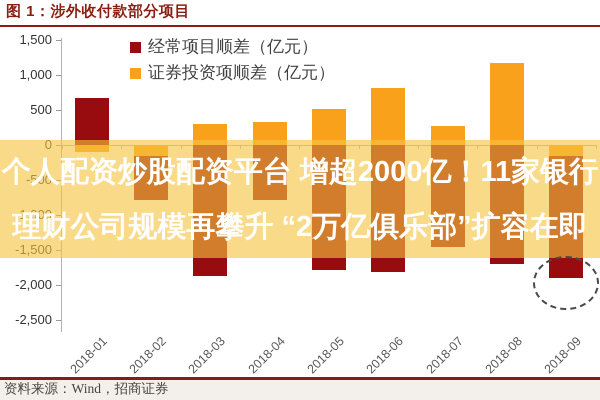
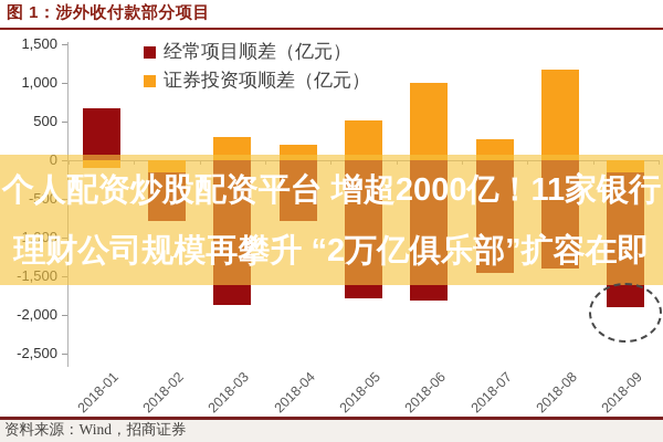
证券投资项顺差（亿元）/2018-04: 300 -> 200
证券投资项顺差（亿元）/2018-06: 800 -> 1000
经常项目顺差（亿元）/2018-08: -1700 -> -1400
